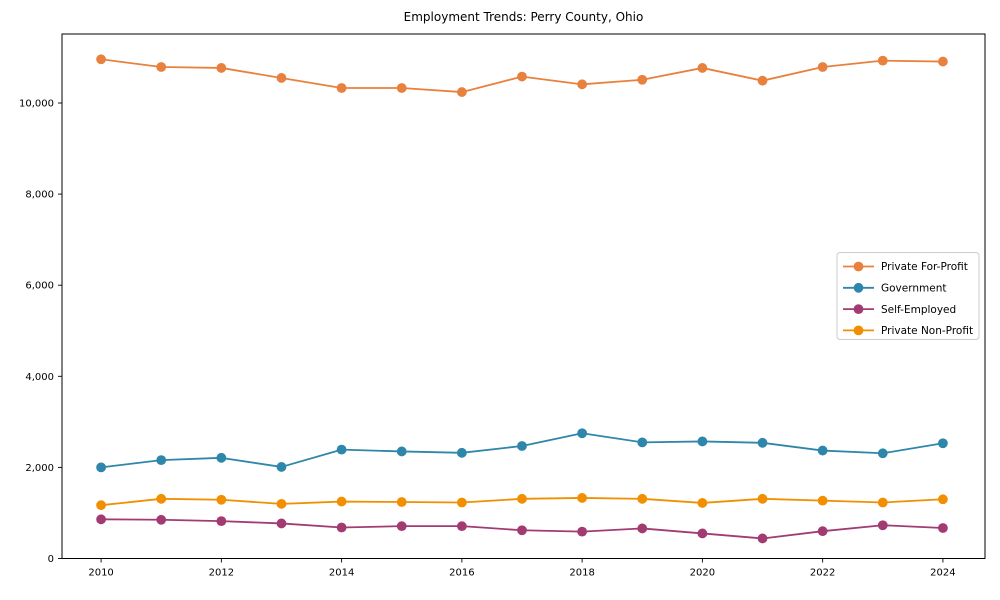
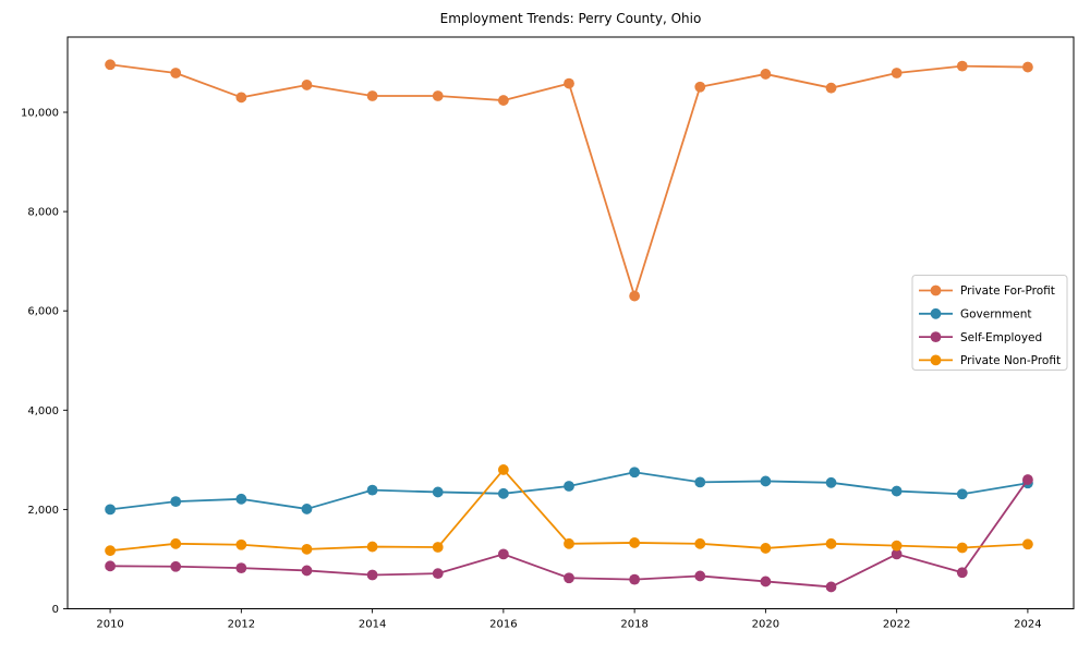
Private For-Profit/2012: 10800 -> 10300
Self-Employed/2016: 700 -> 1100
Private Non-Profit/2016: 1200 -> 2800
Private For-Profit/2018: 10400 -> 6300
Self-Employed/2022: 600 -> 1100
Self-Employed/2024: 700 -> 2600
